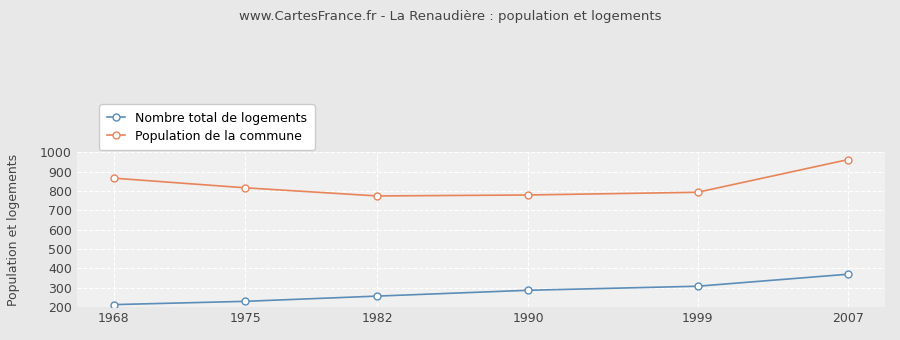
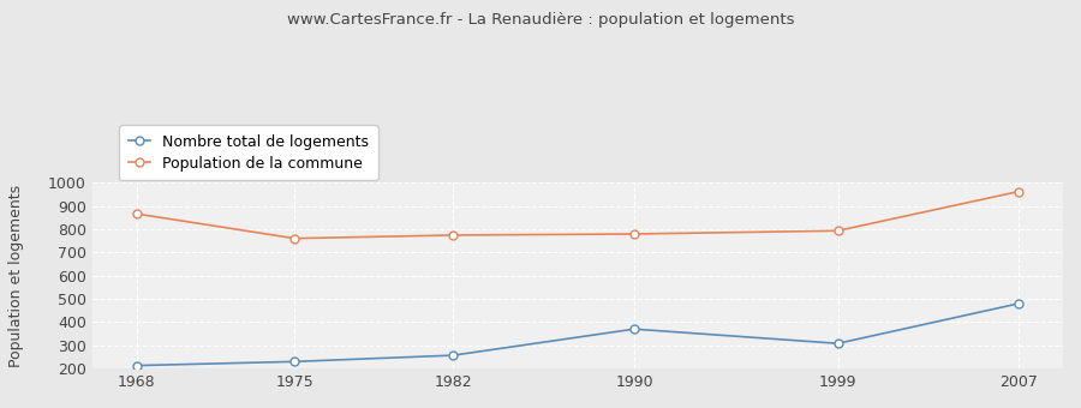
Population de la commune/1975: 820 -> 760
Nombre total de logements/1990: 290 -> 370
Nombre total de logements/2007: 370 -> 480
